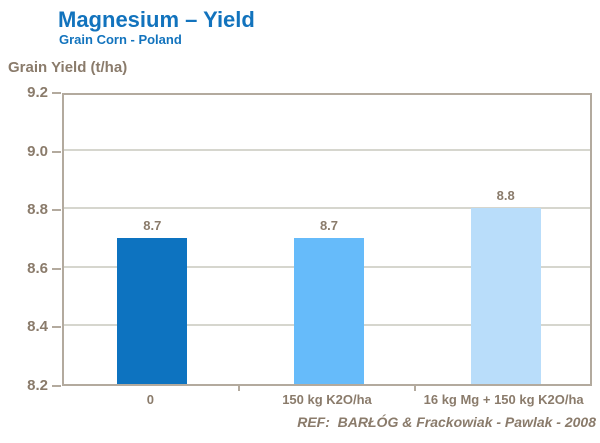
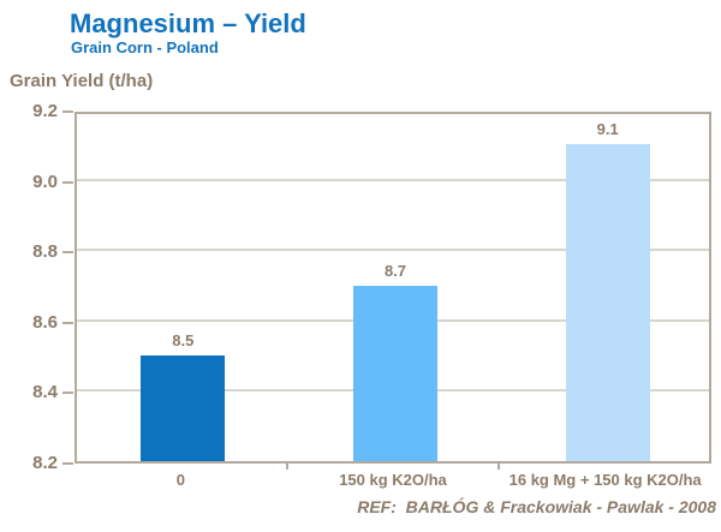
0: 8.7 -> 8.5
16 kg Mg + 150 kg K2O/ha: 8.8 -> 9.1
